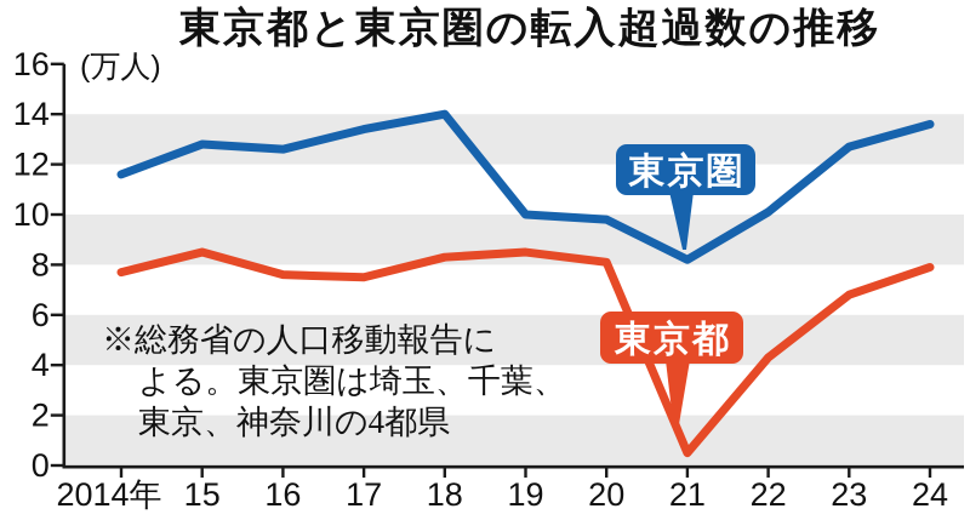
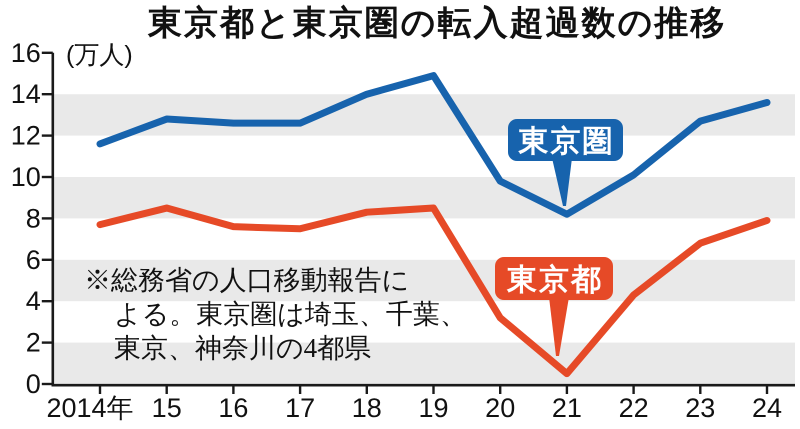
東京圏/17: 13.4 -> 12.6
東京圏/19: 10.0 -> 14.9
東京都/20: 8.1 -> 3.2
